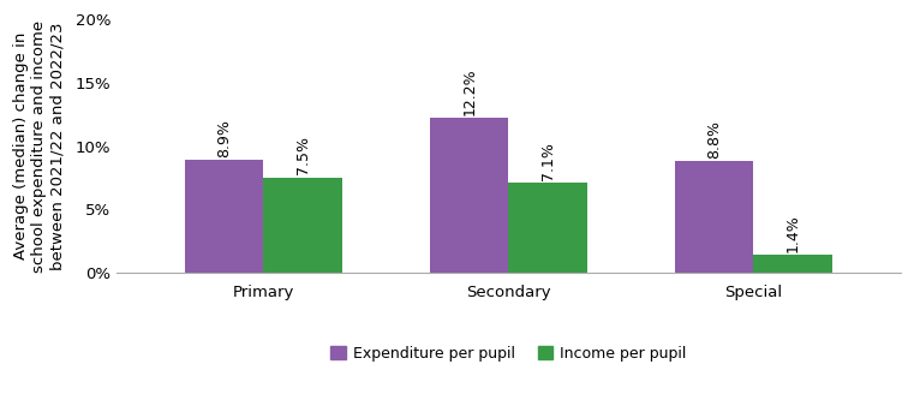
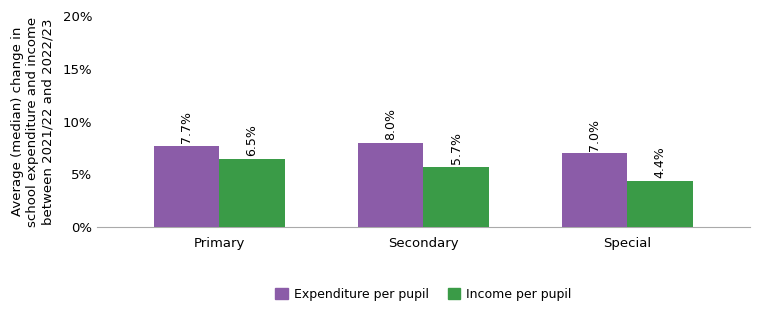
Expenditure per pupil/Primary: 8.9% -> 7.7%
Income per pupil/Primary: 7.5% -> 6.5%
Expenditure per pupil/Secondary: 12.2% -> 8.0%
Income per pupil/Secondary: 7.1% -> 5.7%
Expenditure per pupil/Special: 8.8% -> 7.0%
Income per pupil/Special: 1.4% -> 4.4%
